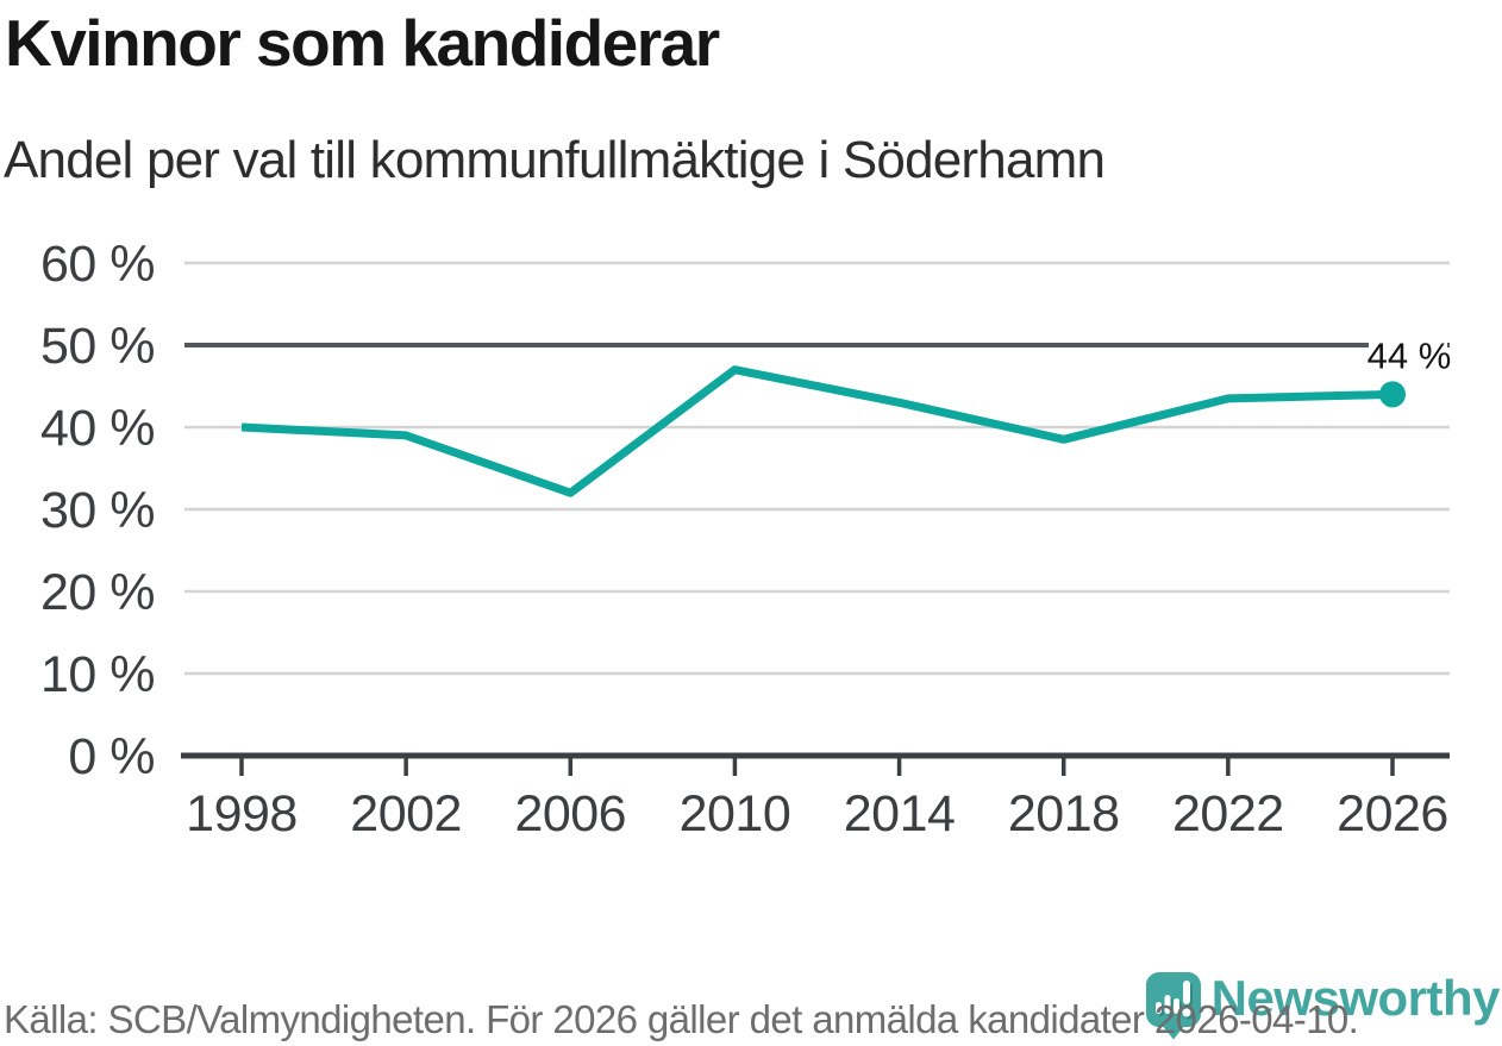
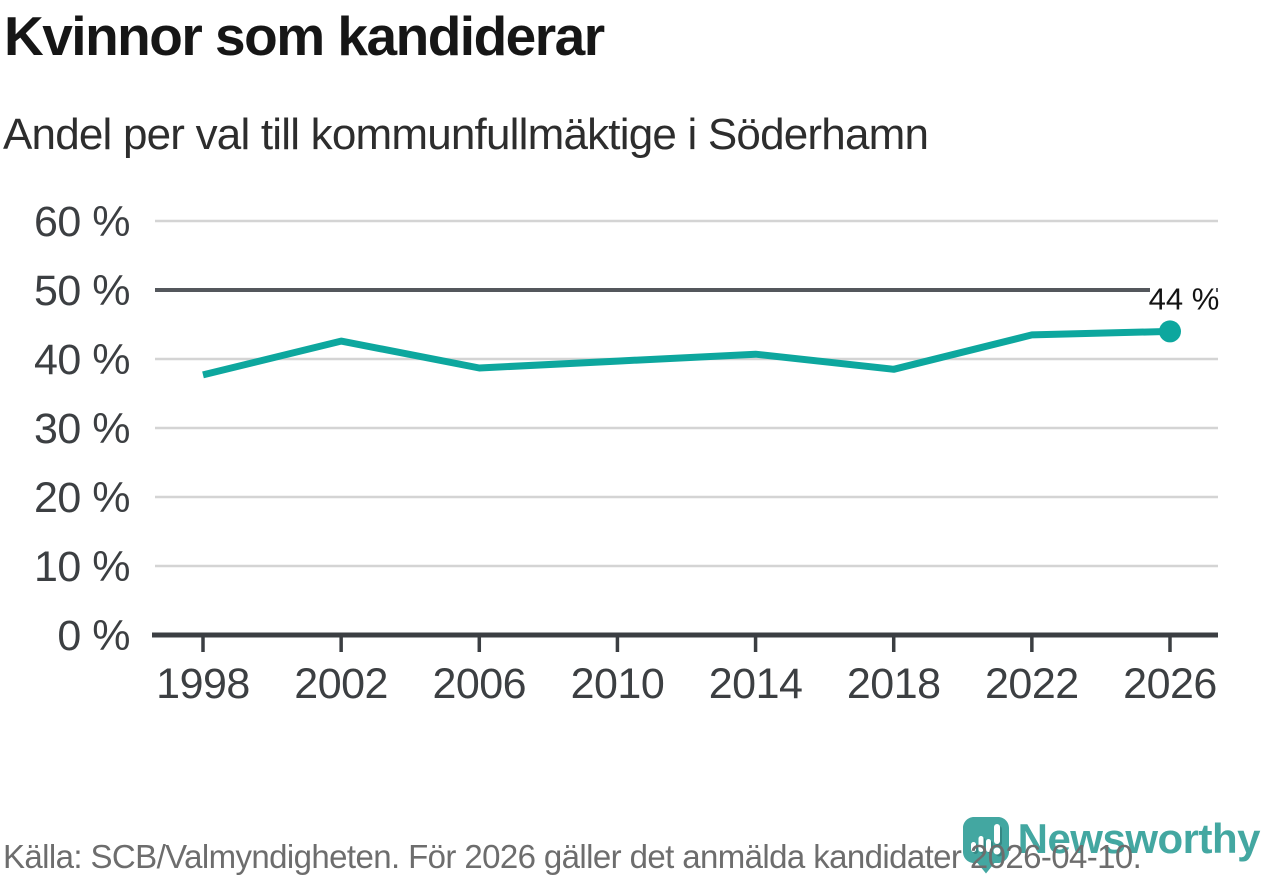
1998: 40% -> 38%
2002: 39% -> 43%
2006: 32% -> 39%
2010: 47% -> 40%
2014: 43% -> 41%
